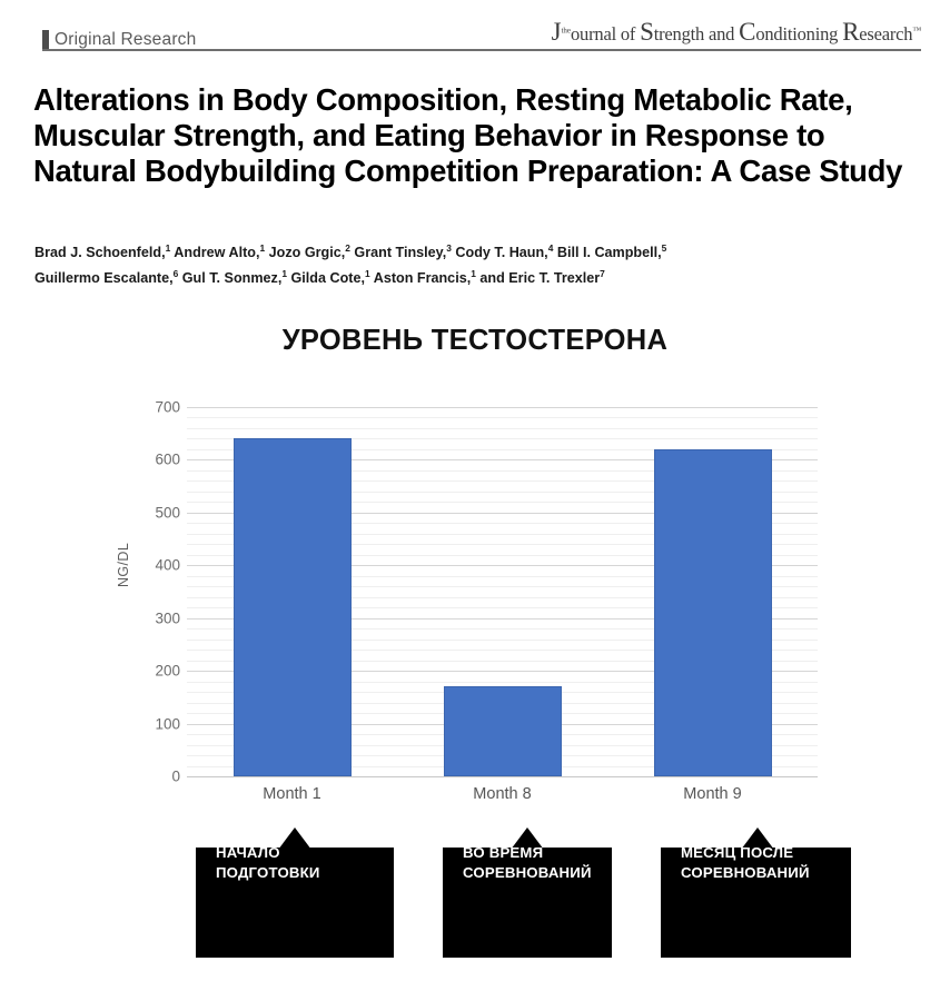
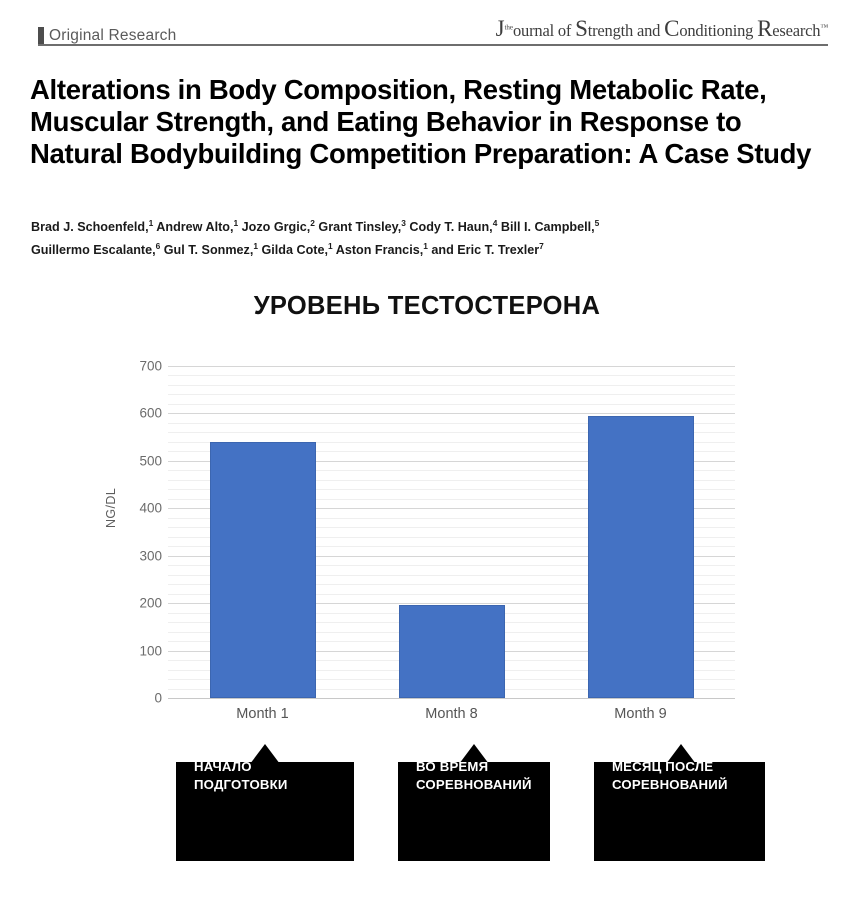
Month 1: 640 -> 540
Month 8: 170 -> 200
Month 9: 620 -> 600
